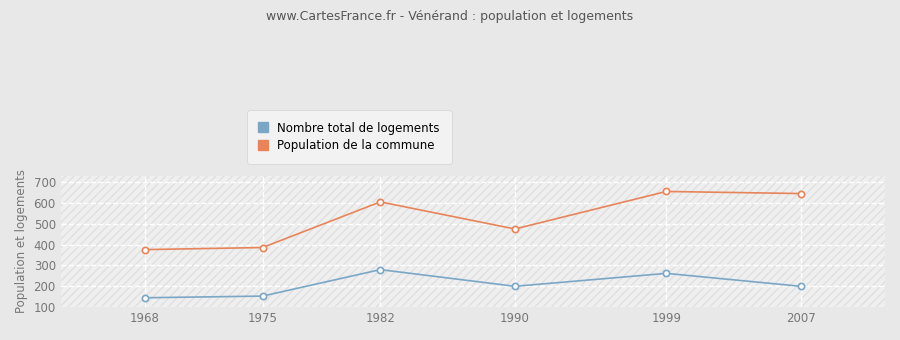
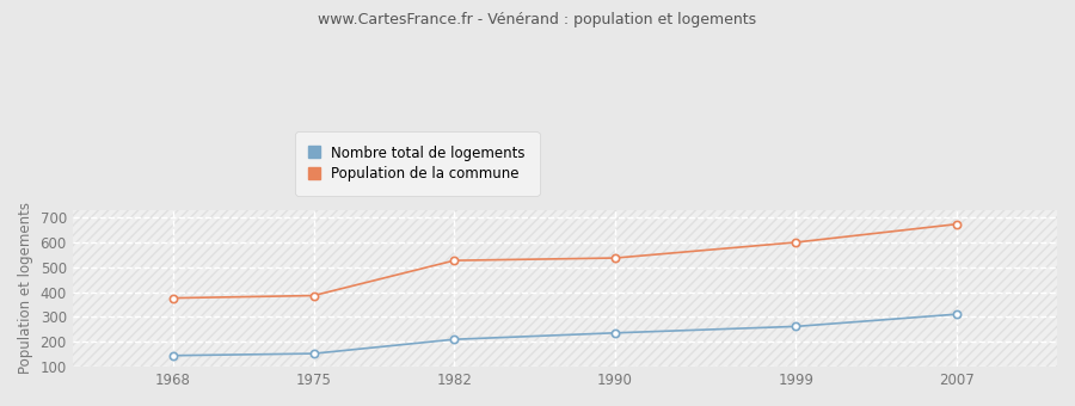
Nombre total de logements/1982: 280 -> 210
Population de la commune/1982: 605 -> 527
Nombre total de logements/1990: 200 -> 236
Population de la commune/1990: 475 -> 537
Population de la commune/1999: 655 -> 600
Nombre total de logements/2007: 200 -> 311
Population de la commune/2007: 645 -> 673
